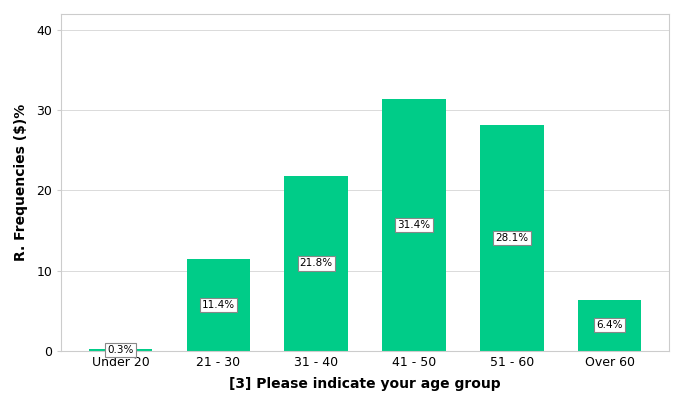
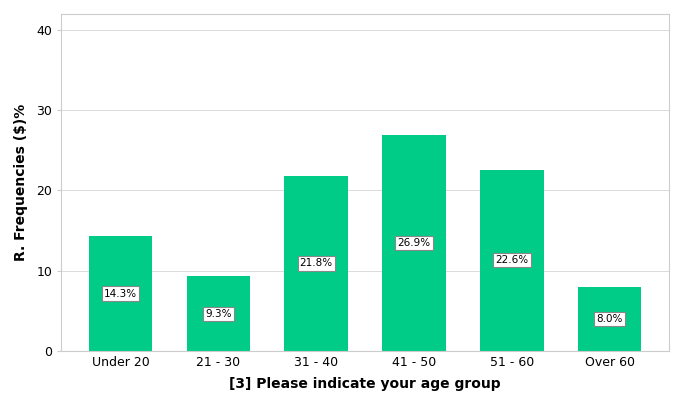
Under 20: 0.3% -> 14.3%
21 - 30: 11.4% -> 9.3%
41 - 50: 31.4% -> 26.9%
51 - 60: 28.1% -> 22.6%
Over 60: 6.4% -> 8.0%
